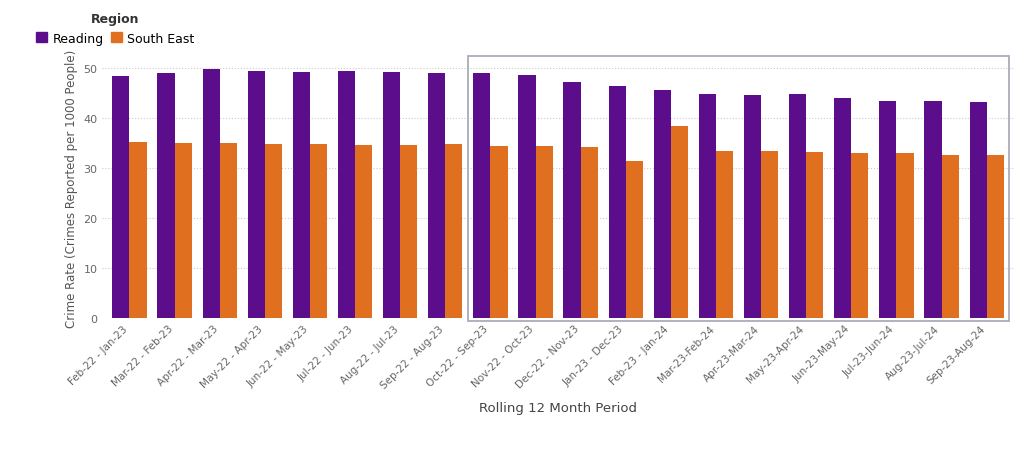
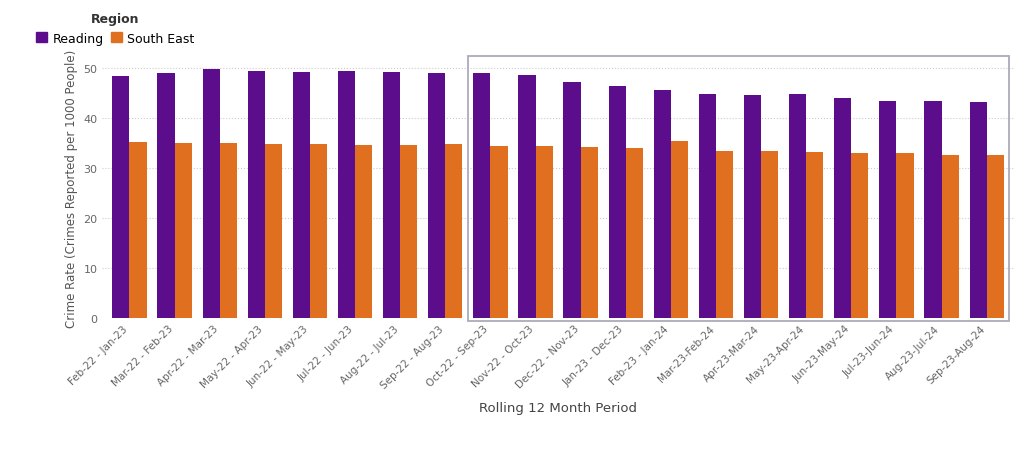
South East/Jan-23 - Dec-23: 31.5 -> 34.1
South East/Feb-23 - Jan-24: 38.5 -> 35.5
